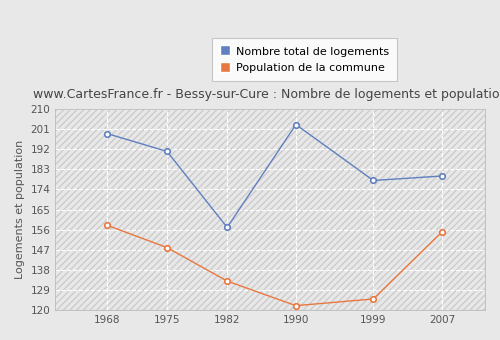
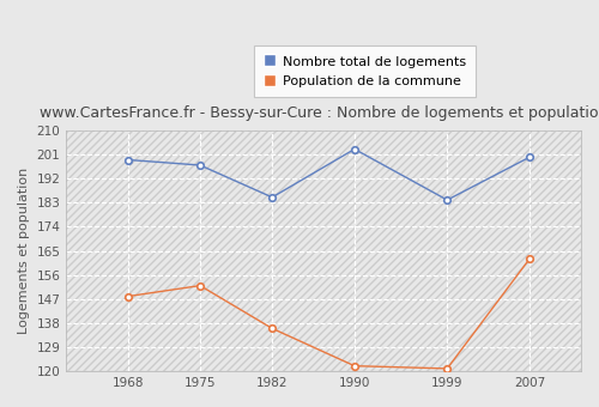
Population de la commune/1968: 158 -> 148
Nombre total de logements/1975: 191 -> 197
Population de la commune/1975: 148 -> 152
Nombre total de logements/1982: 157 -> 185
Population de la commune/1982: 133 -> 136
Nombre total de logements/1999: 178 -> 184
Population de la commune/1999: 125 -> 121
Nombre total de logements/2007: 180 -> 200
Population de la commune/2007: 155 -> 162
